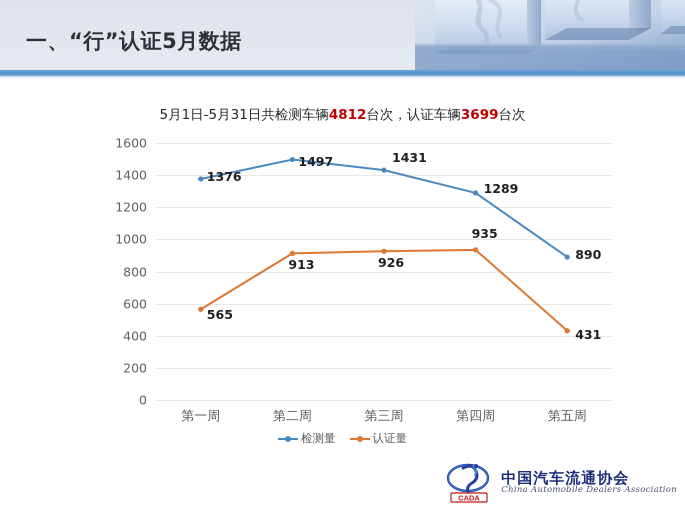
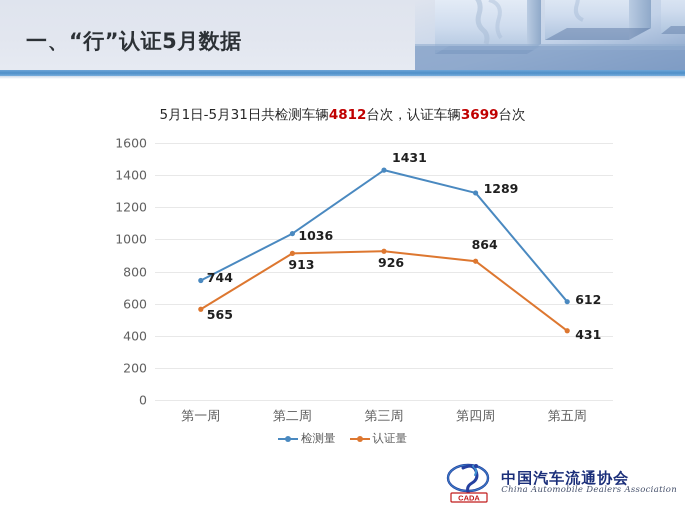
检测量/第一周: 1376 -> 744
检测量/第二周: 1497 -> 1036
认证量/第四周: 935 -> 864
检测量/第五周: 890 -> 612
